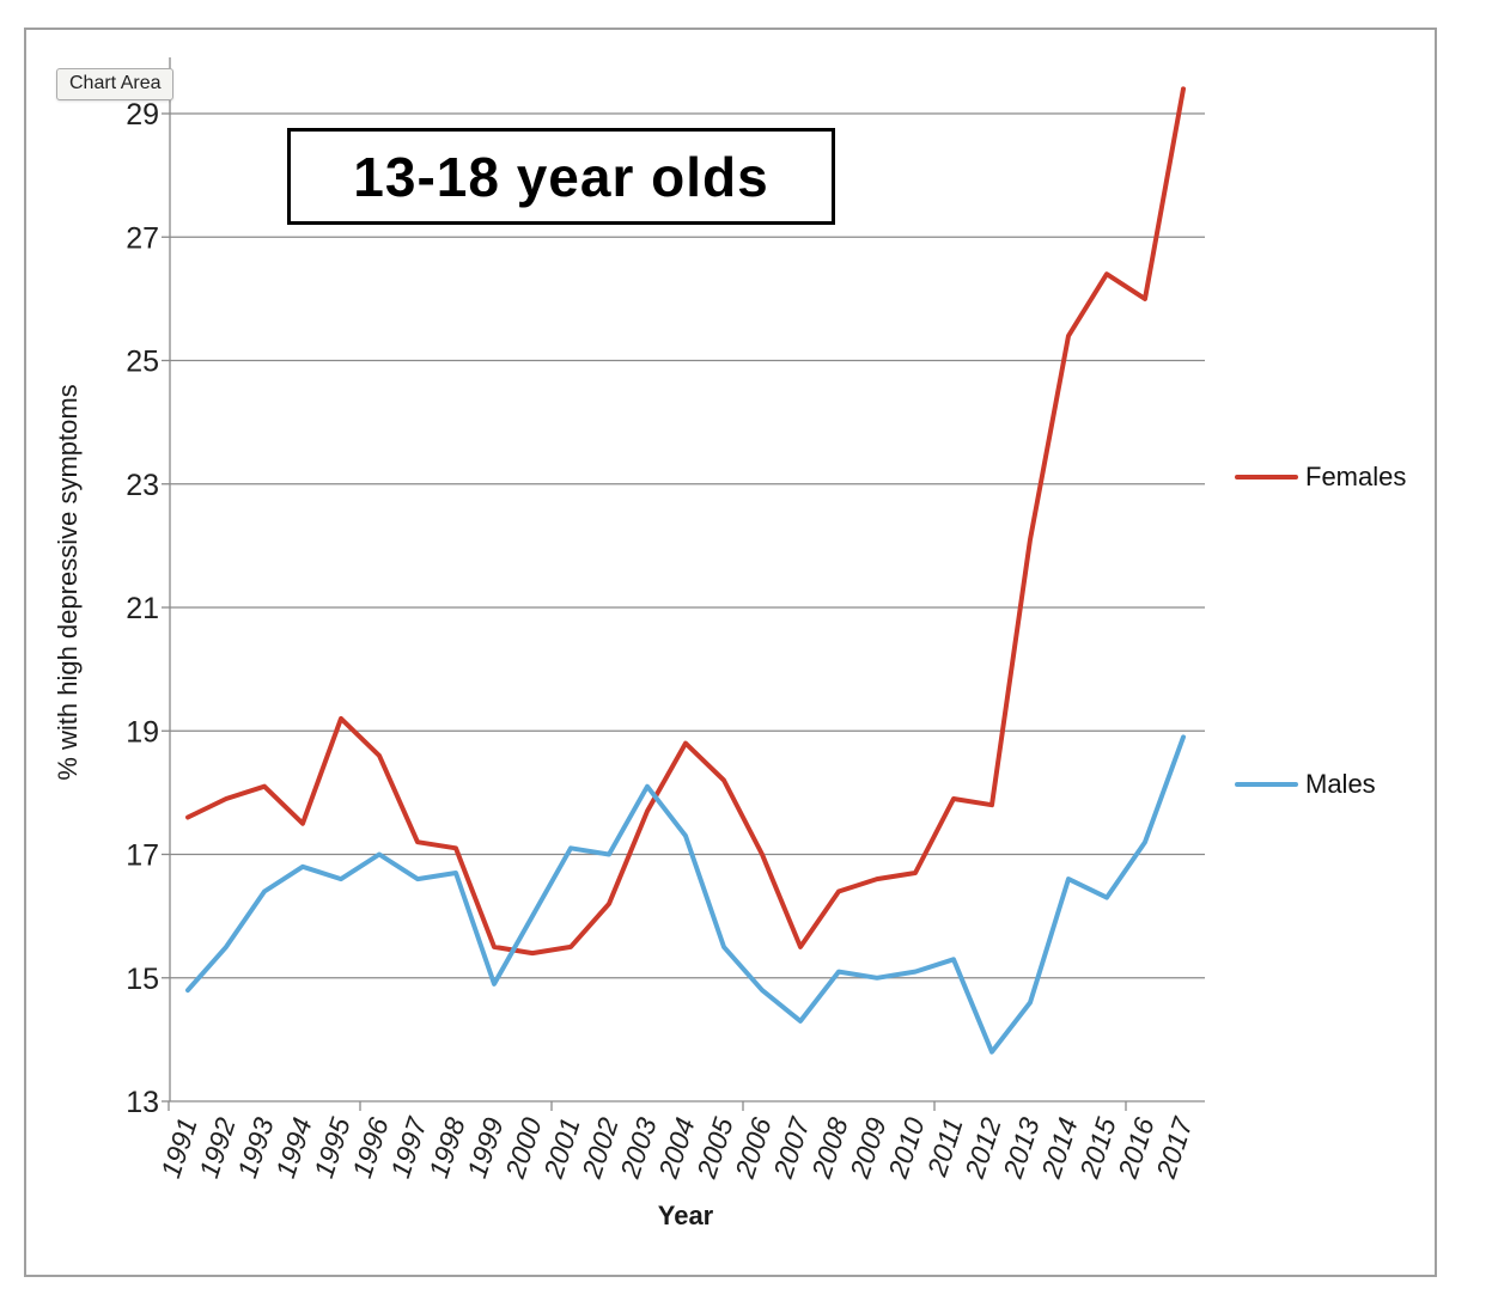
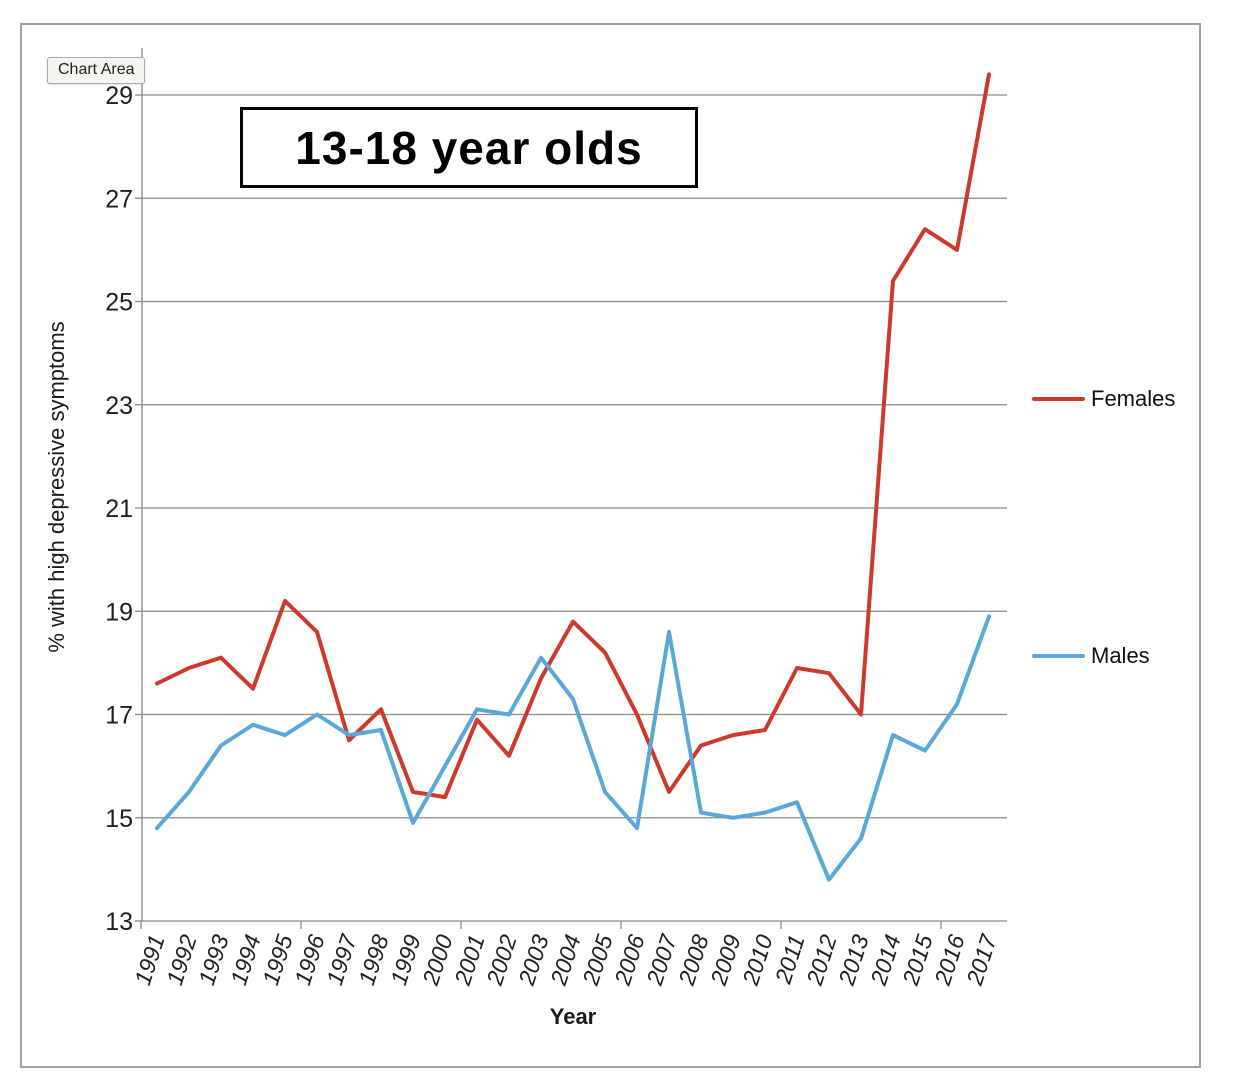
Females/1997: 17.2 -> 16.5
Females/2001: 15.5 -> 16.9
Males/2007: 14.3 -> 18.6
Females/2013: 22.1 -> 17.0
